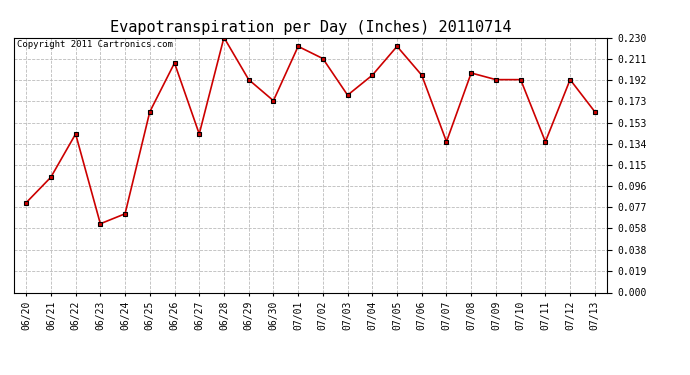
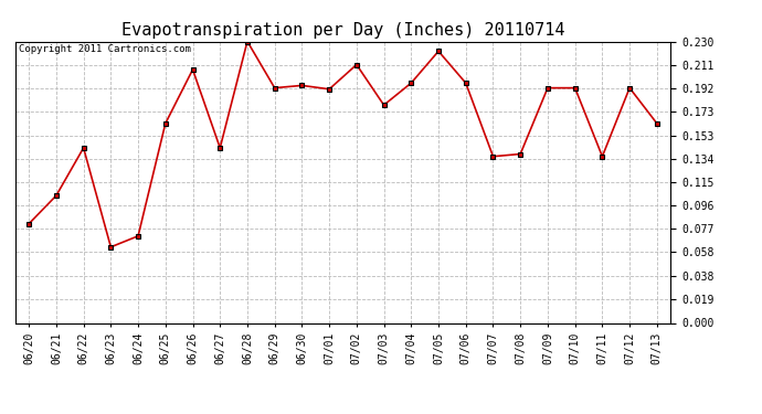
06/30: 0.173 -> 0.194
07/01: 0.222 -> 0.191
07/08: 0.198 -> 0.138
